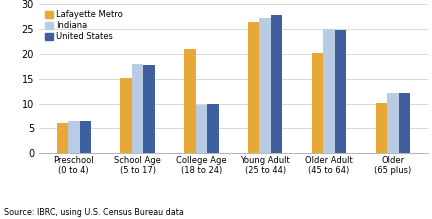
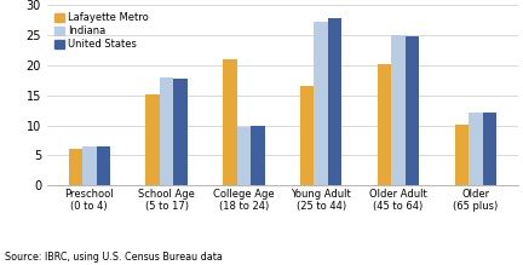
Lafayette Metro/Young Adult (25 to 44): 26.5 -> 16.5
